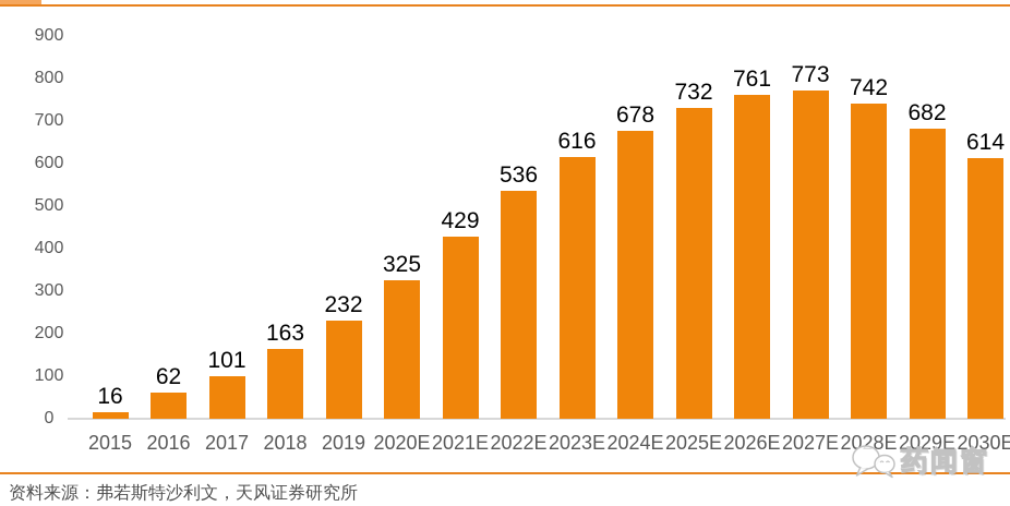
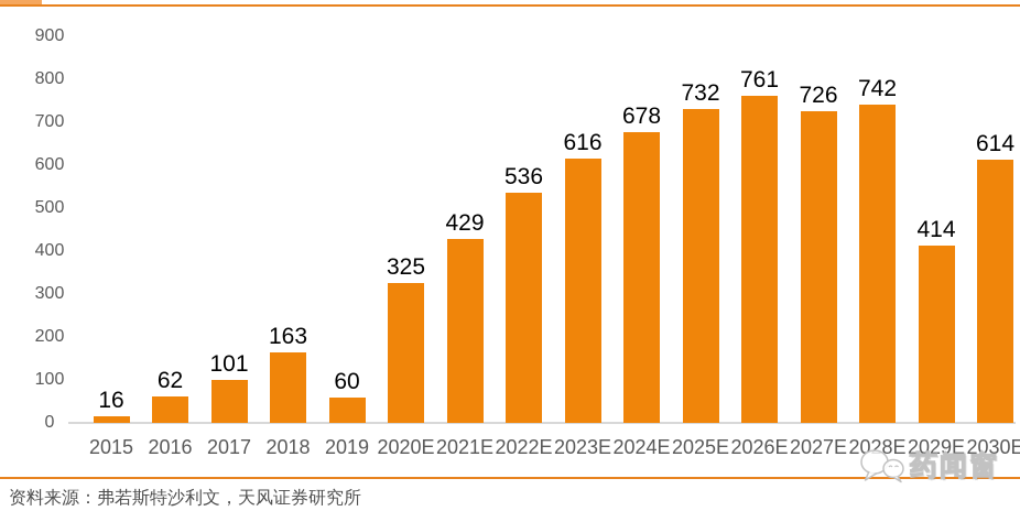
2019: 232 -> 60
2027E: 773 -> 726
2029E: 682 -> 414
